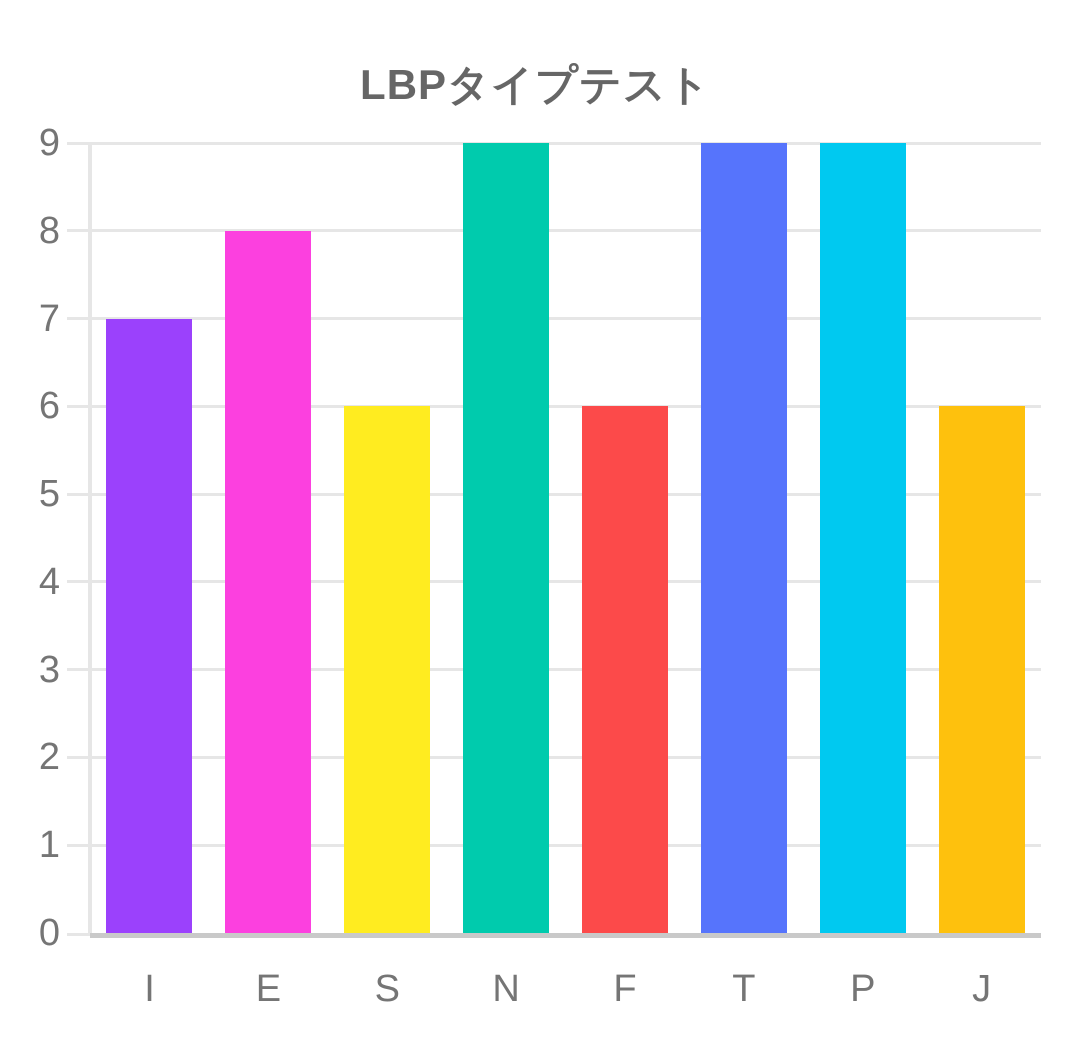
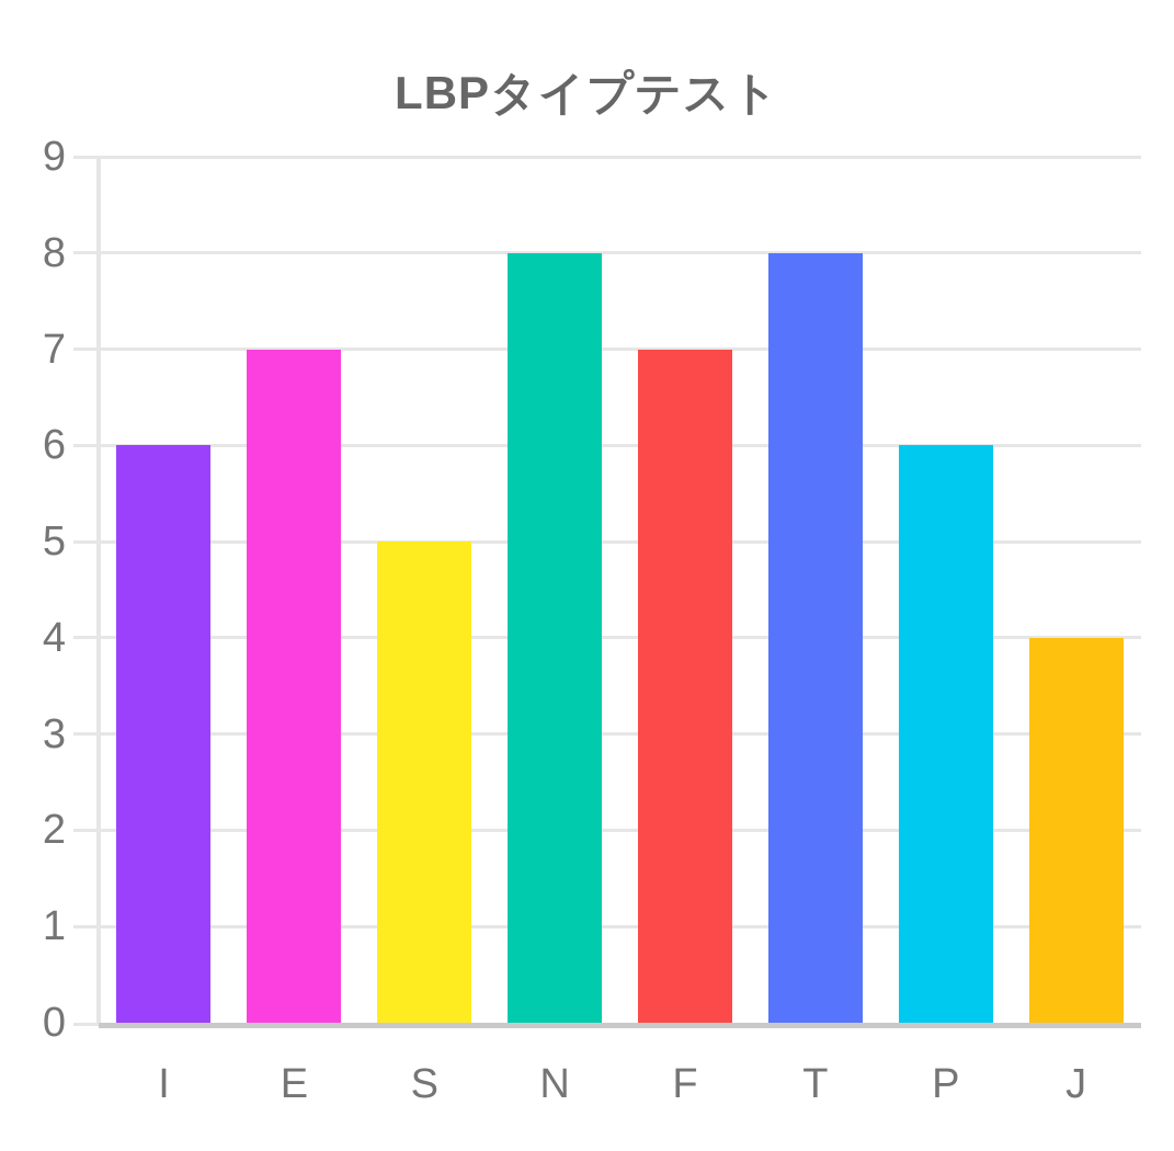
I: 7 -> 6
E: 8 -> 7
S: 6 -> 5
N: 9 -> 8
F: 6 -> 7
T: 9 -> 8
P: 9 -> 6
J: 6 -> 4
